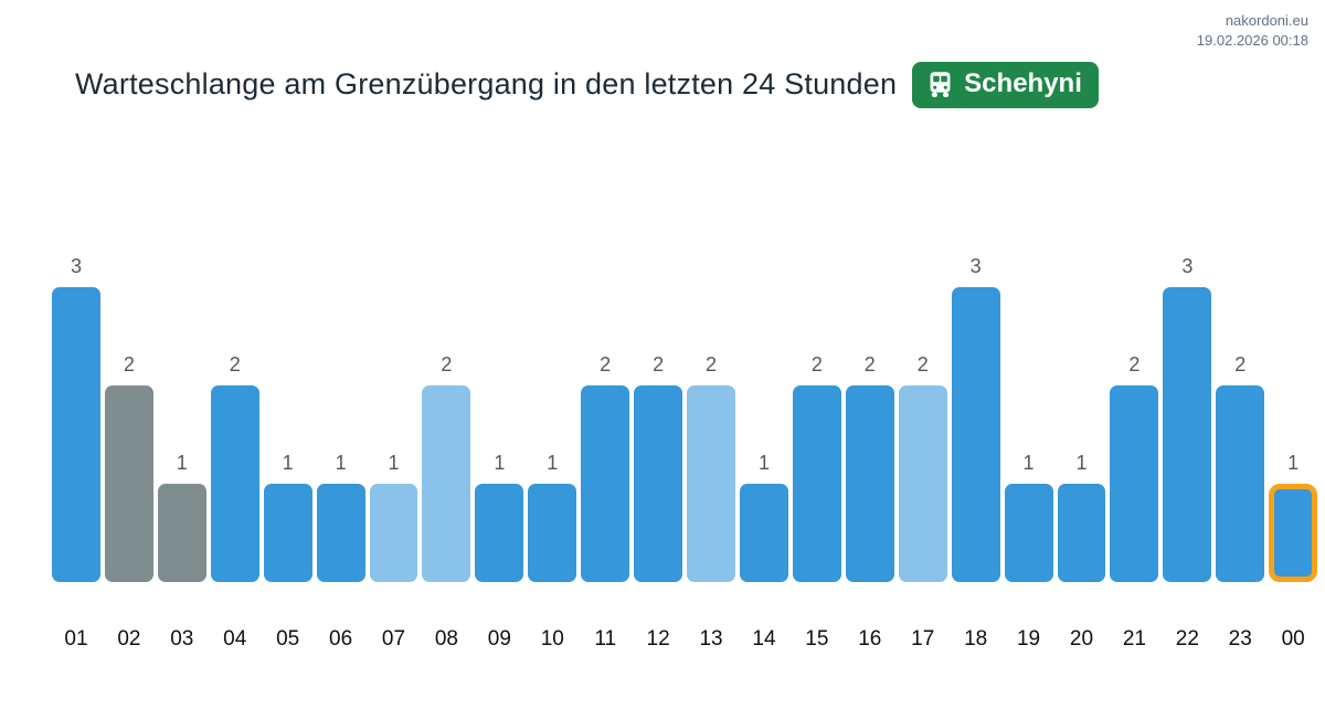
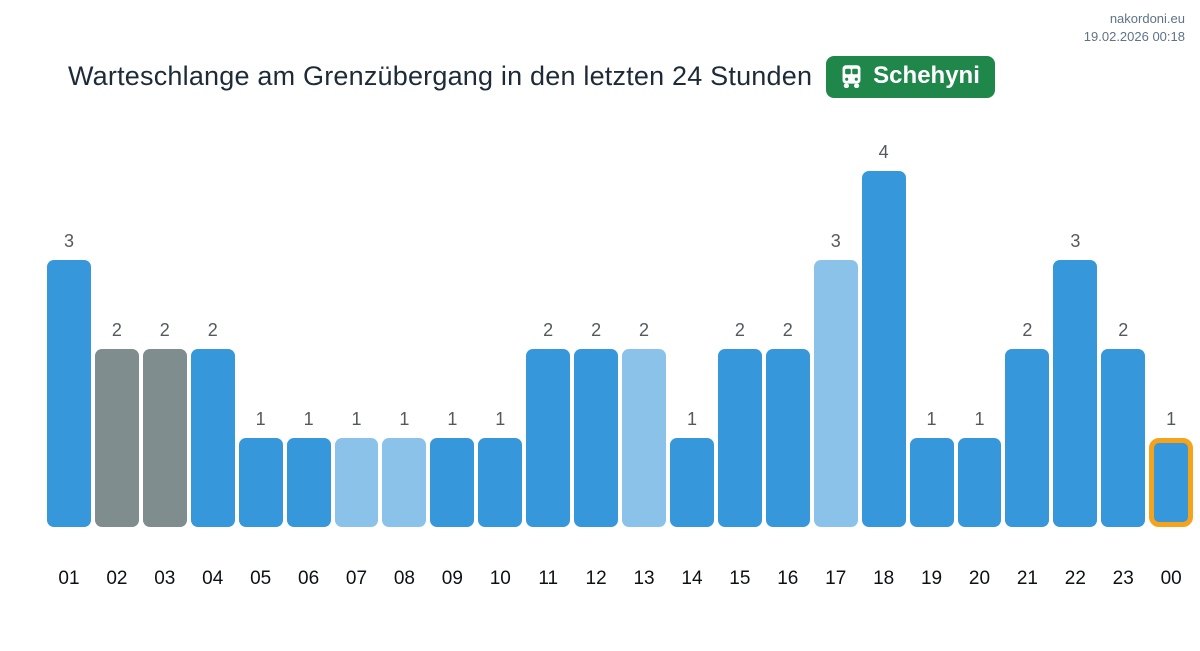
03: 1 -> 2
08: 2 -> 1
17: 2 -> 3
18: 3 -> 4
